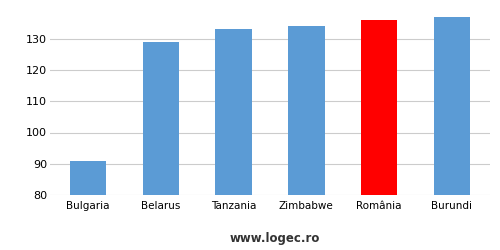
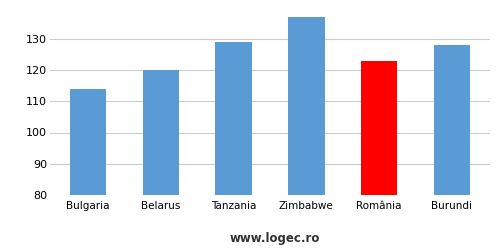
Bulgaria: 91 -> 114
Belarus: 129 -> 120
Tanzania: 133 -> 129
Zimbabwe: 134 -> 137
România: 136 -> 123
Burundi: 137 -> 128
